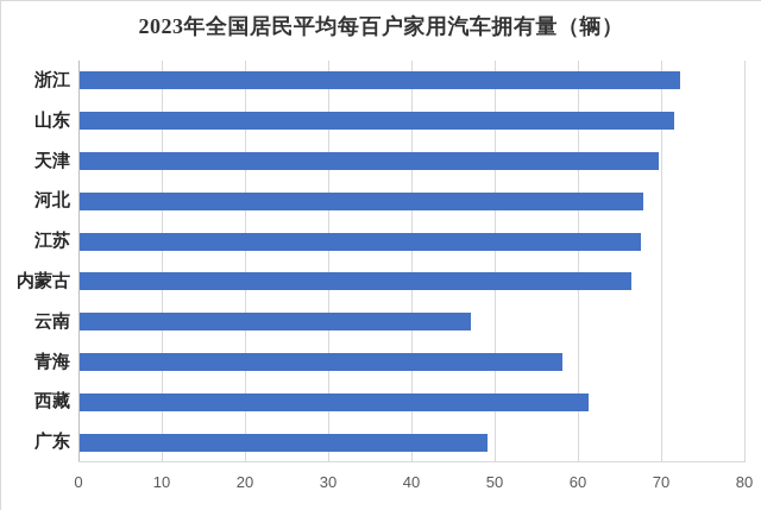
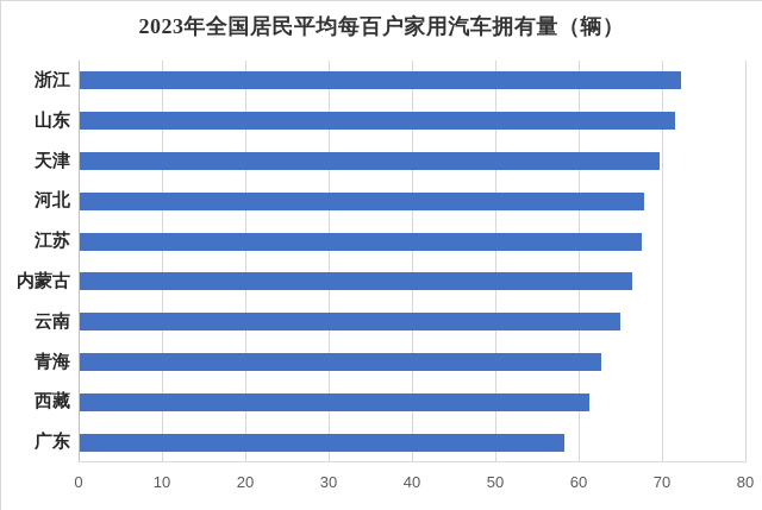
云南: 47 -> 65
青海: 58 -> 62
广东: 49 -> 58
